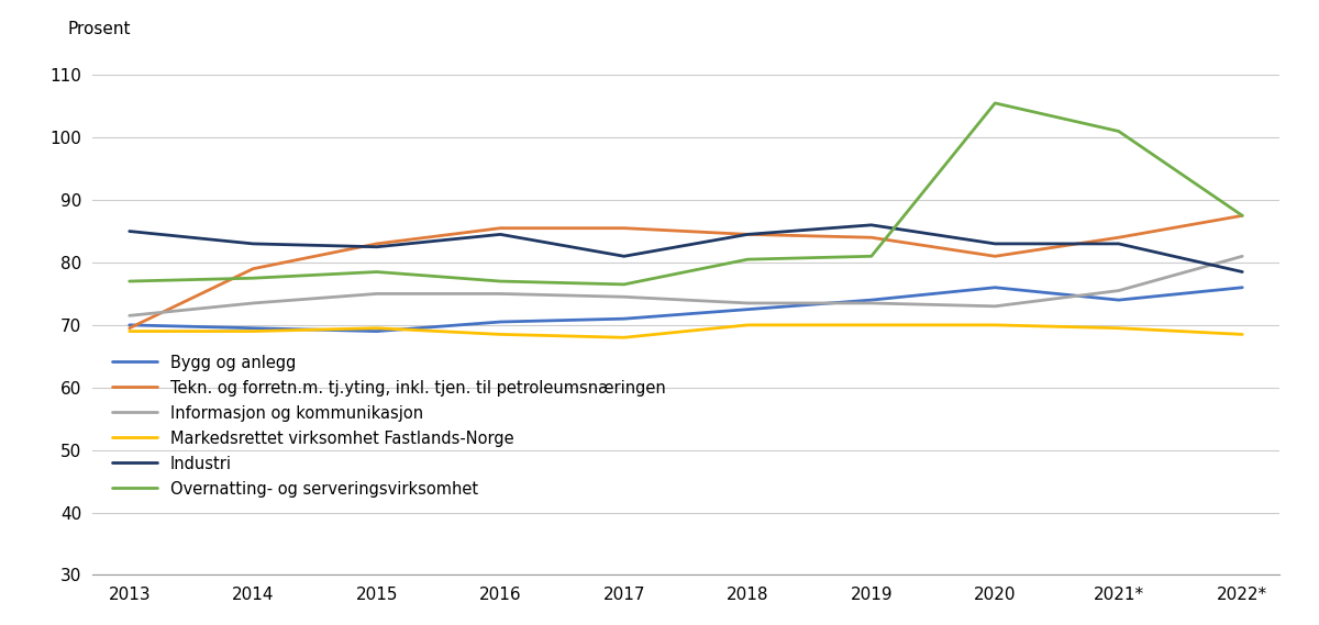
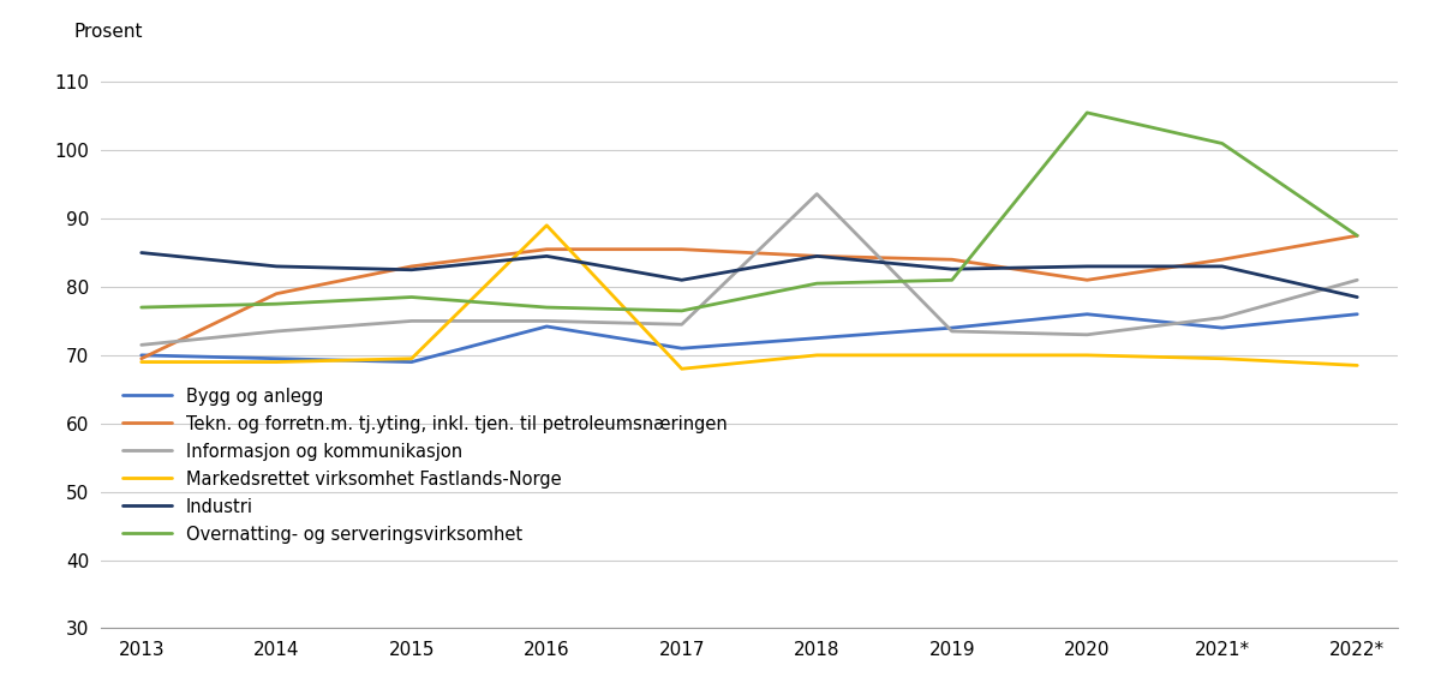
Bygg og anlegg/2016: 70.5 -> 74.2
Markedsrettet virksomhet Fastlands-Norge/2016: 68.5 -> 89.0
Informasjon og kommunikasjon/2018: 73.5 -> 93.6
Industri/2019: 86.0 -> 82.6
